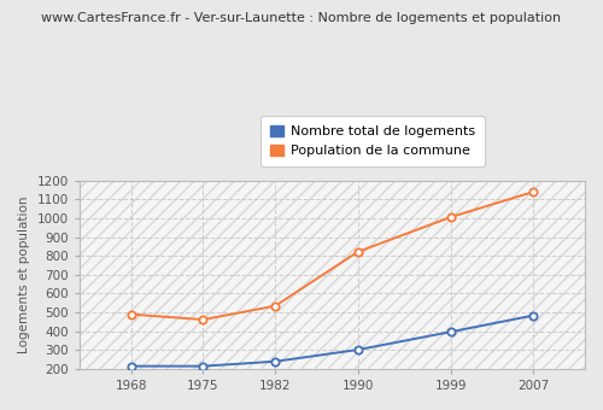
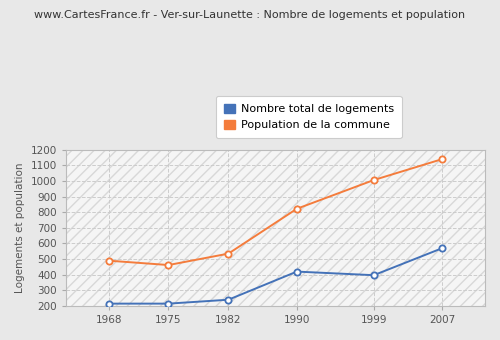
Nombre total de logements/1990: 300 -> 420
Nombre total de logements/2007: 480 -> 570
